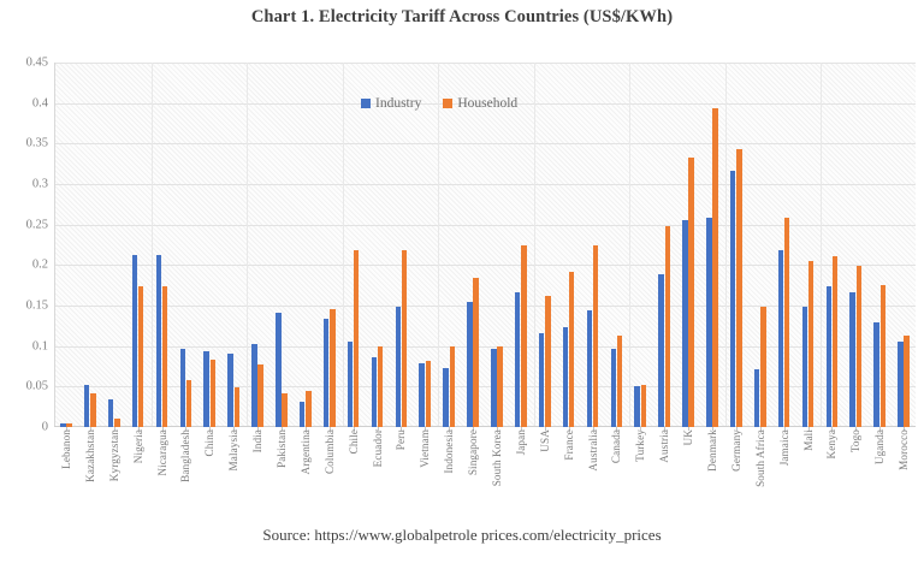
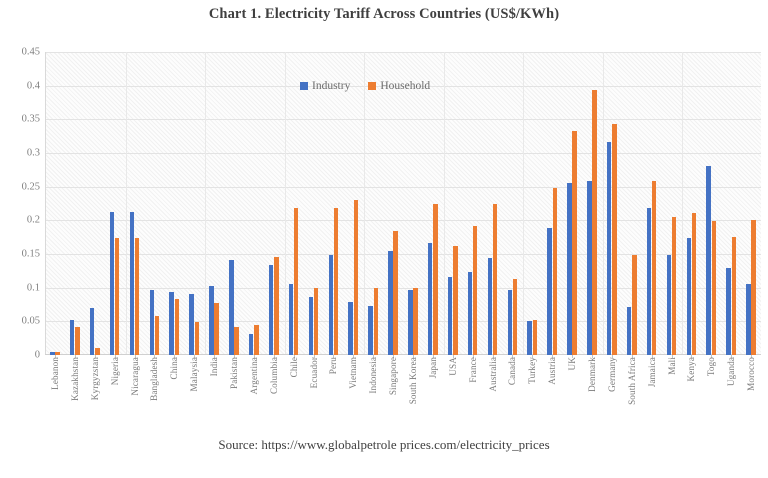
Industry/Kyrgyzstan: 0.03 -> 0.07
Household/Vietnam: 0.08 -> 0.23
Industry/Togo: 0.17 -> 0.28
Household/Morocco: 0.11 -> 0.20
